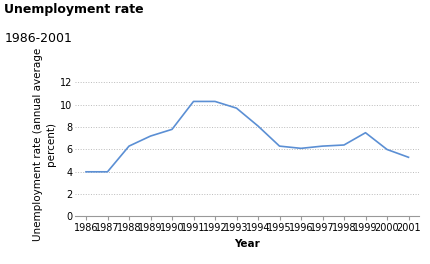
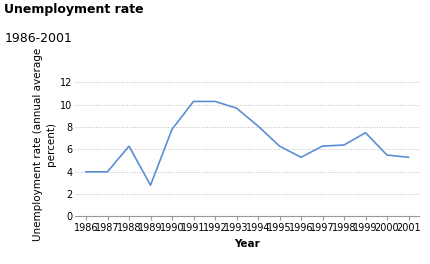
1989: 7.2 -> 2.8
1996: 6.1 -> 5.3
2000: 6.0 -> 5.5
